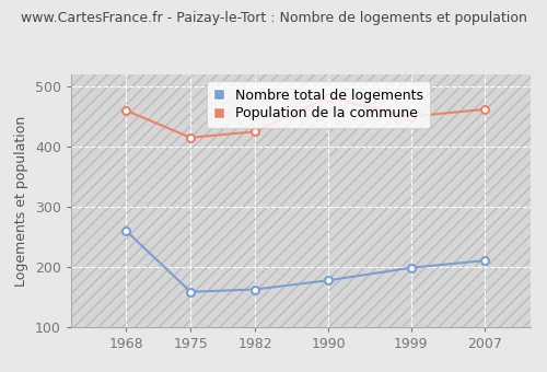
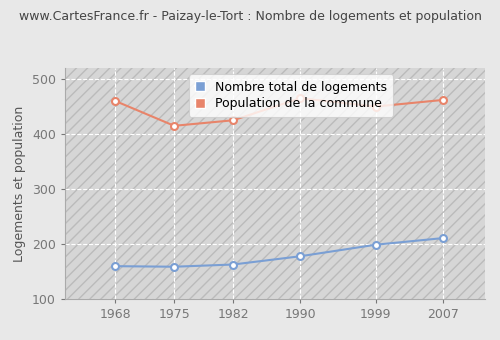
Nombre total de logements/1968: 260 -> 160
Population de la commune/1990: 482 -> 465
